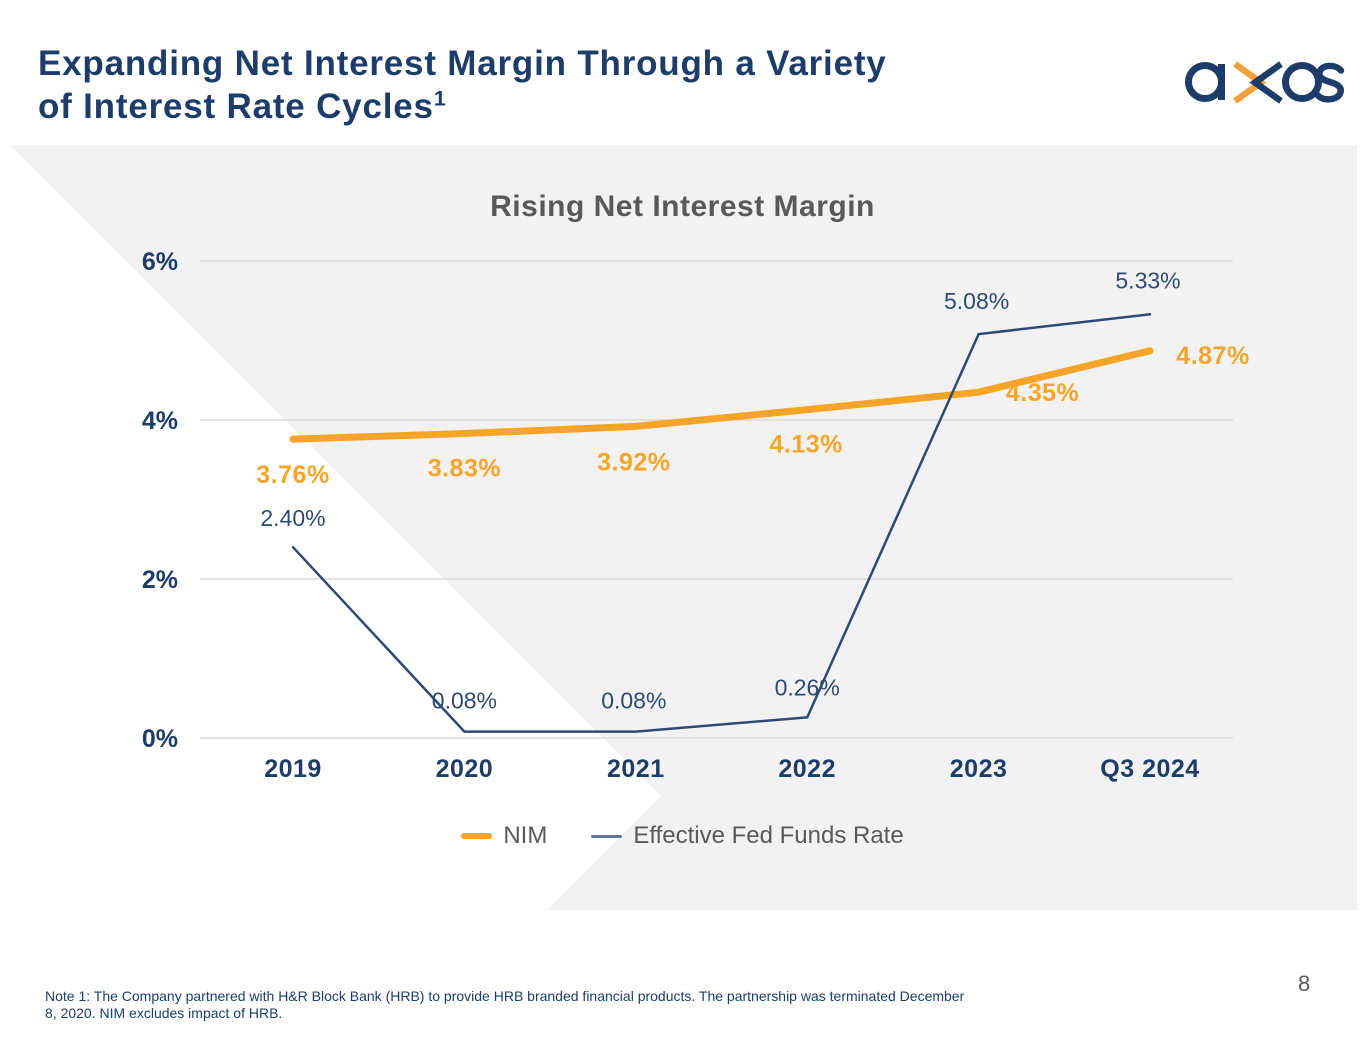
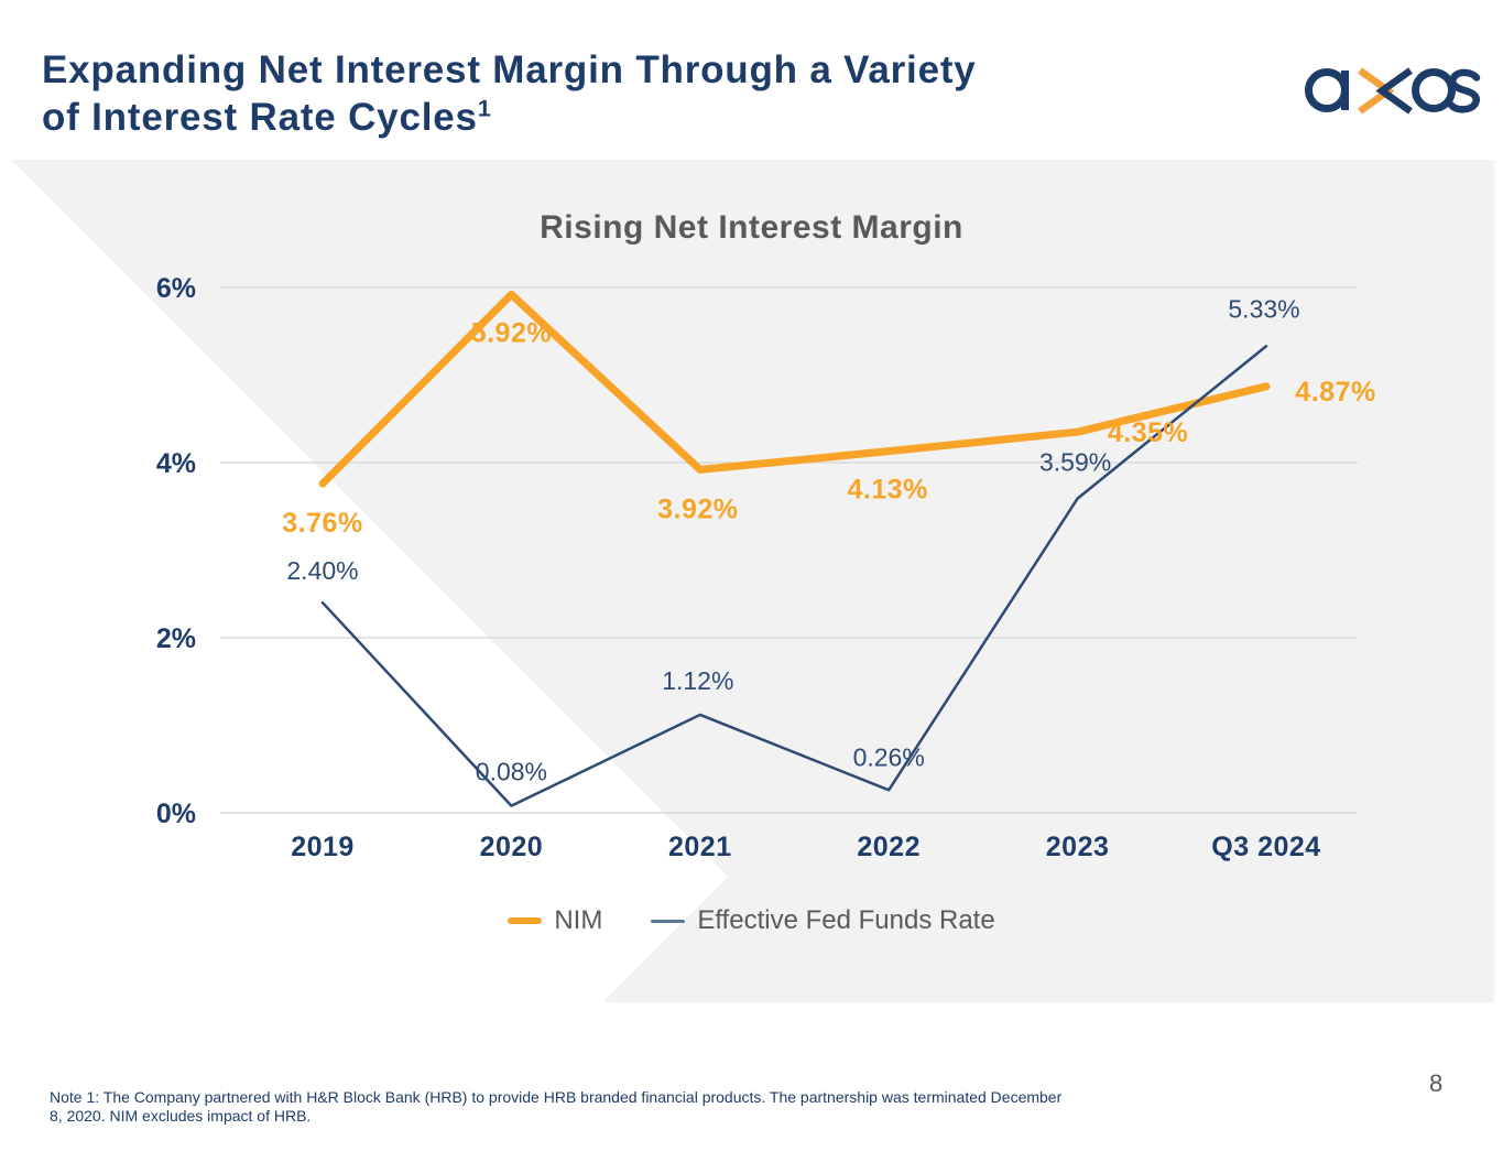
NIM/2020: 3.83% -> 5.92%
Effective Fed Funds Rate/2021: 0.08% -> 1.12%
Effective Fed Funds Rate/2023: 5.08% -> 3.59%
